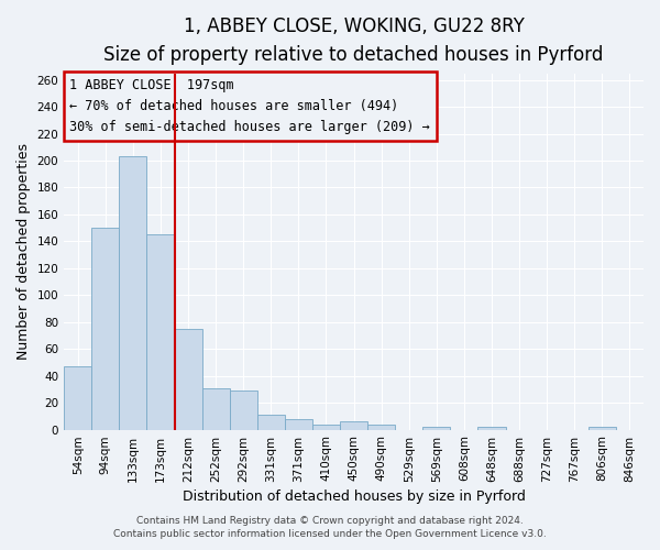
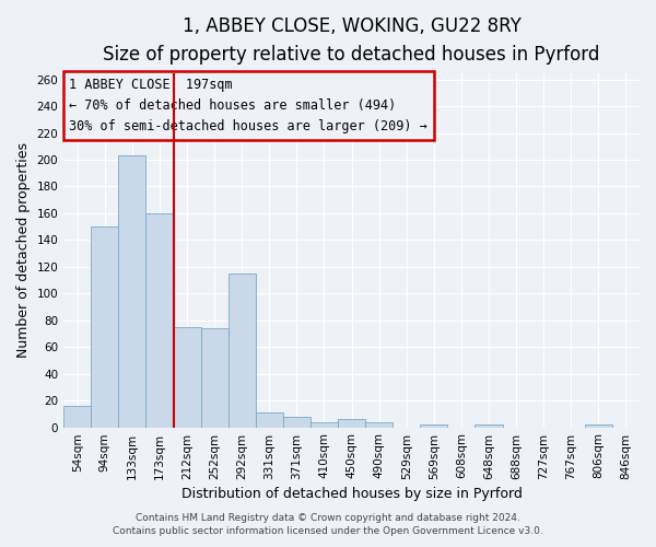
54sqm: 47 -> 16
173sqm: 145 -> 160
252sqm: 31 -> 74
292sqm: 29 -> 115
